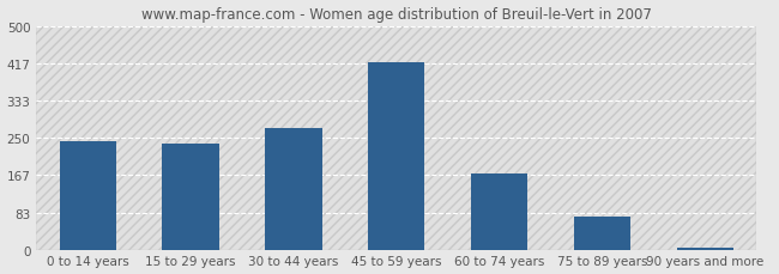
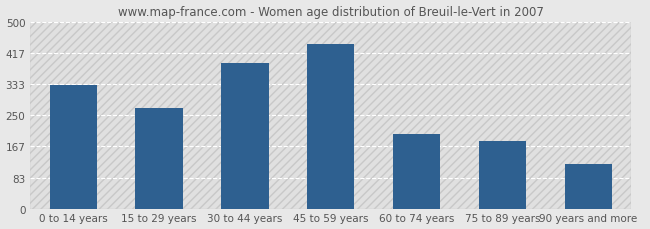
0 to 14 years: 242 -> 330
15 to 29 years: 237 -> 270
30 to 44 years: 271 -> 390
45 to 59 years: 418 -> 440
60 to 74 years: 170 -> 200
75 to 89 years: 75 -> 180
90 years and more: 5 -> 120
